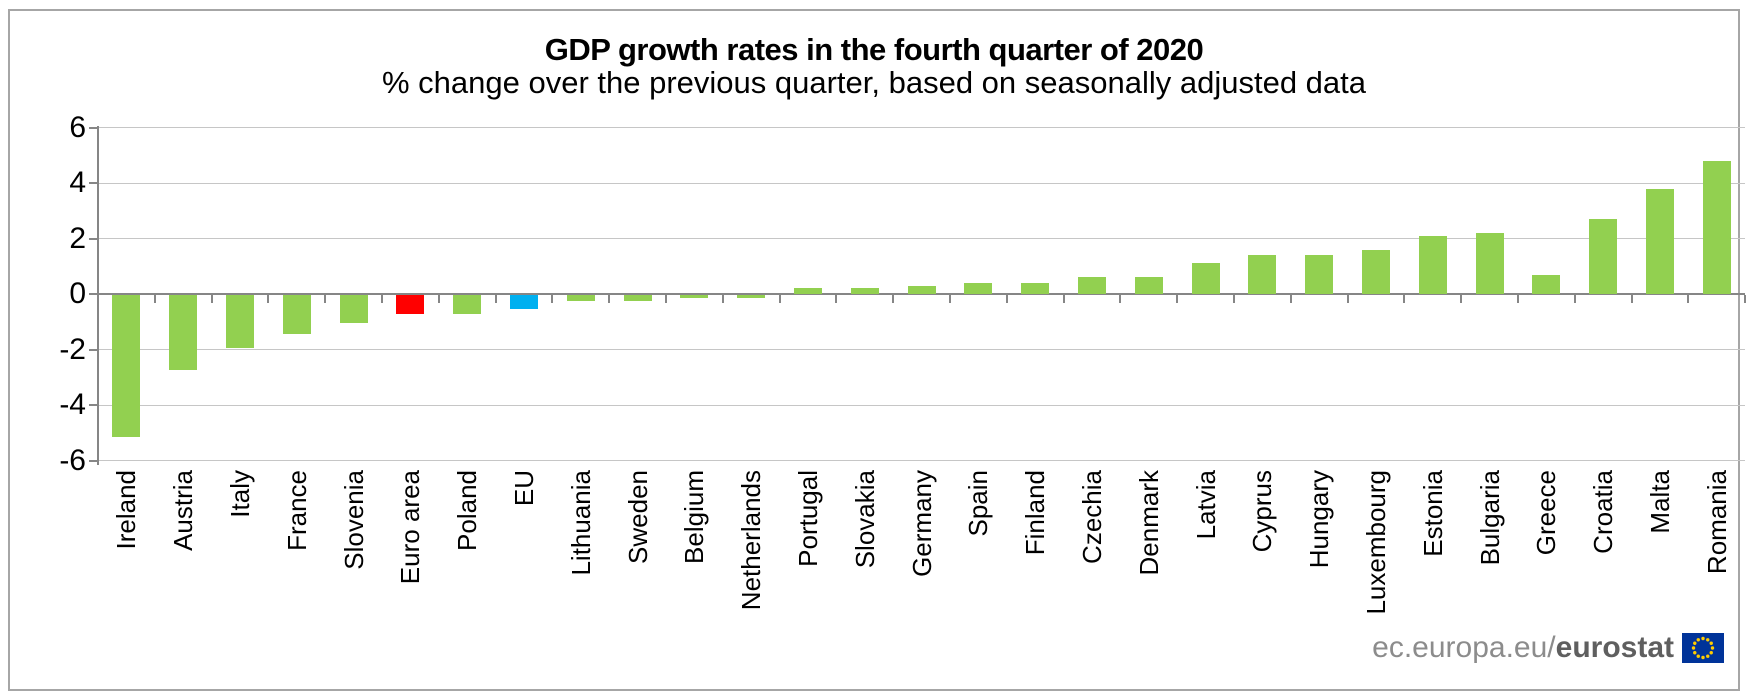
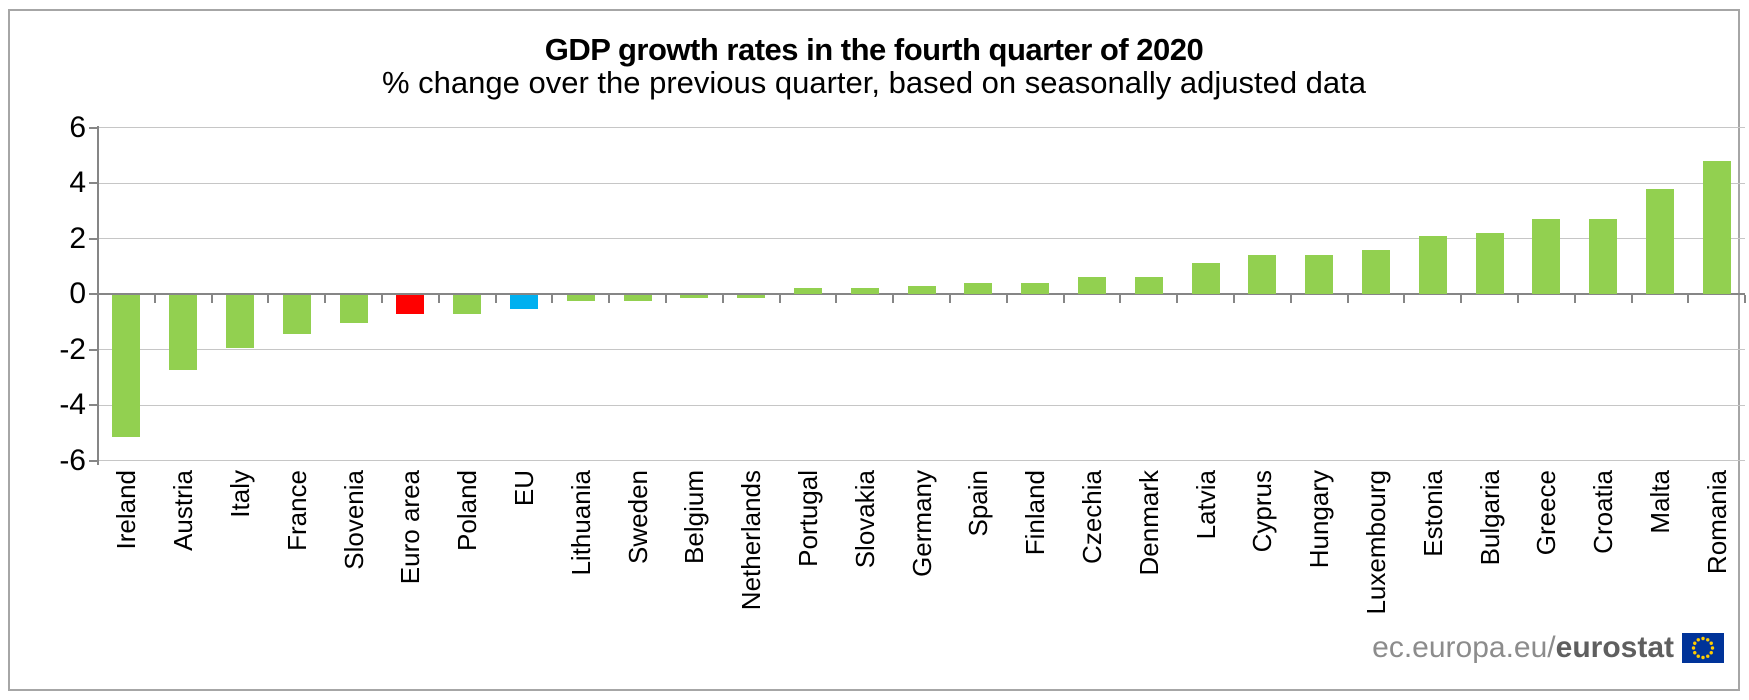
Greece: 0.7 -> 2.7
